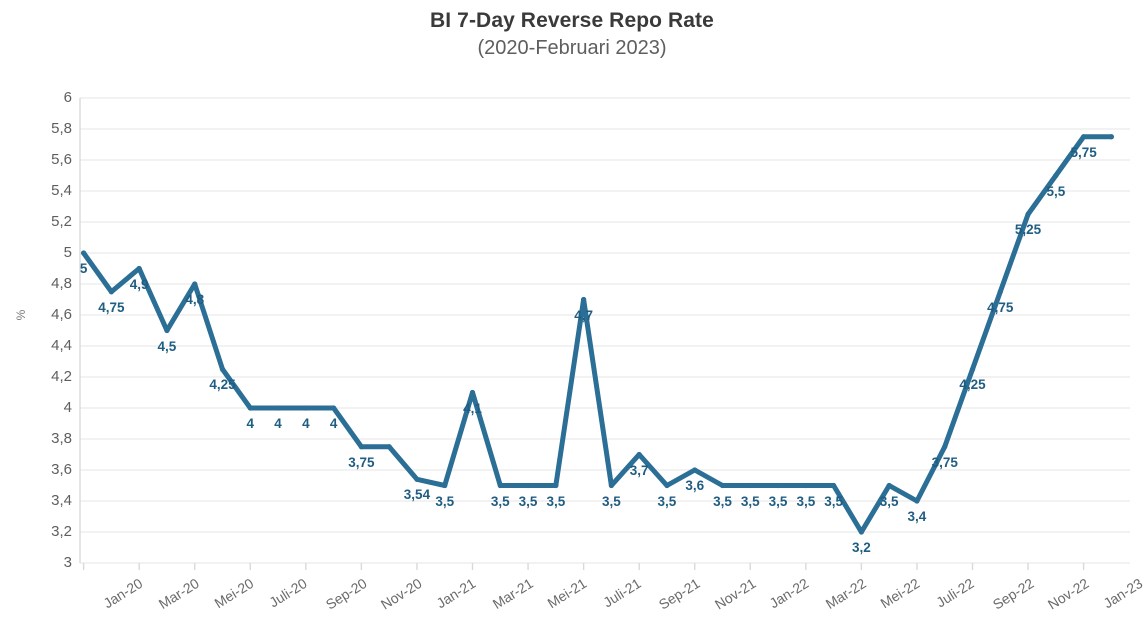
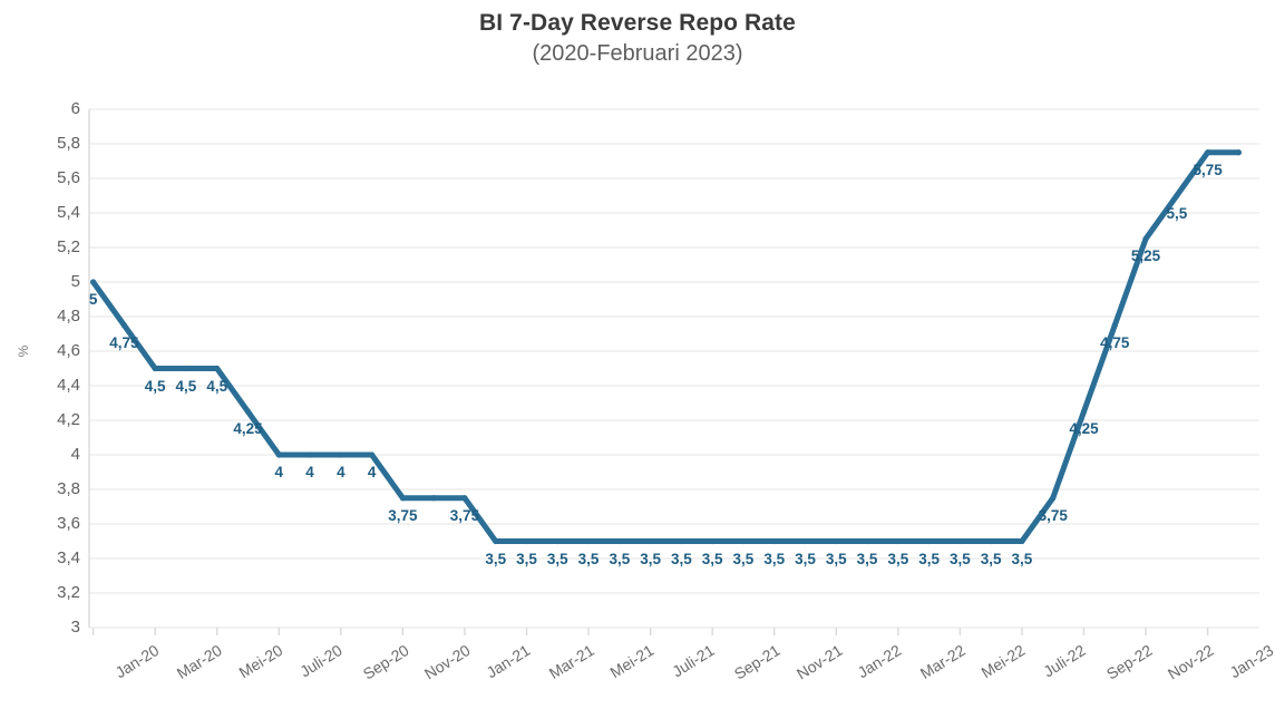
Mar-20: 4,9 -> 4,5
Mei-20: 4,8 -> 4,5
Jan-21: 3,54 -> 3,75
Mar-21: 4,1 -> 3,5
Juli-21: 4,7 -> 3,5
Sep-21: 3,7 -> 3,5
Nov-21: 3,6 -> 3,5
Mei-22: 3,2 -> 3,5
Juli-22: 3,4 -> 3,5
